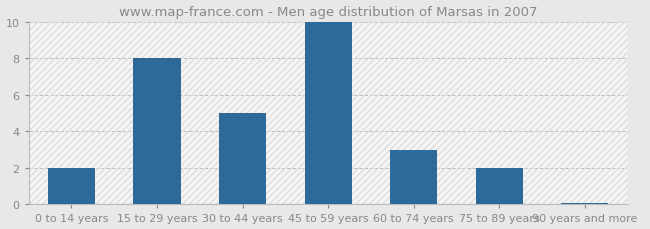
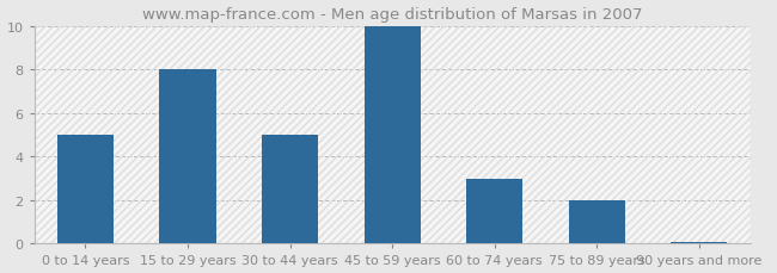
0 to 14 years: 2.0 -> 5.0
